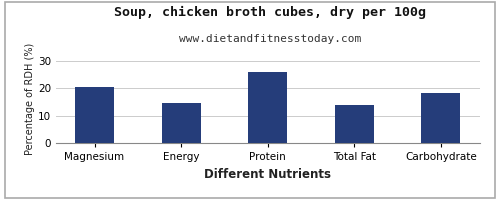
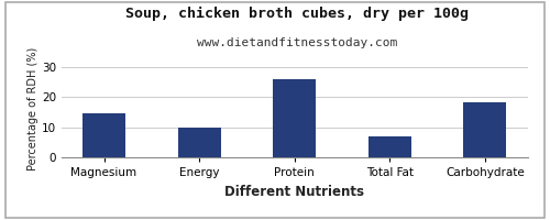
Magnesium: 20.5 -> 14.5
Energy: 14.5 -> 10.0
Total Fat: 14.0 -> 7.2
